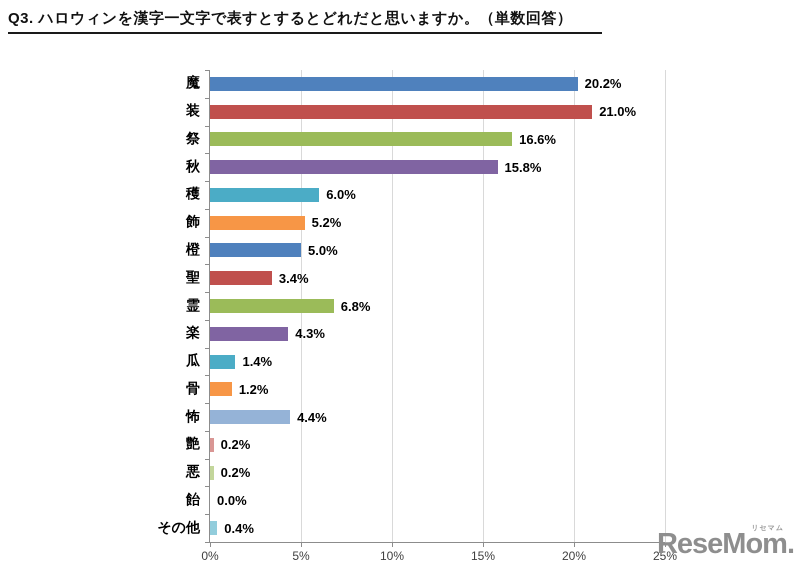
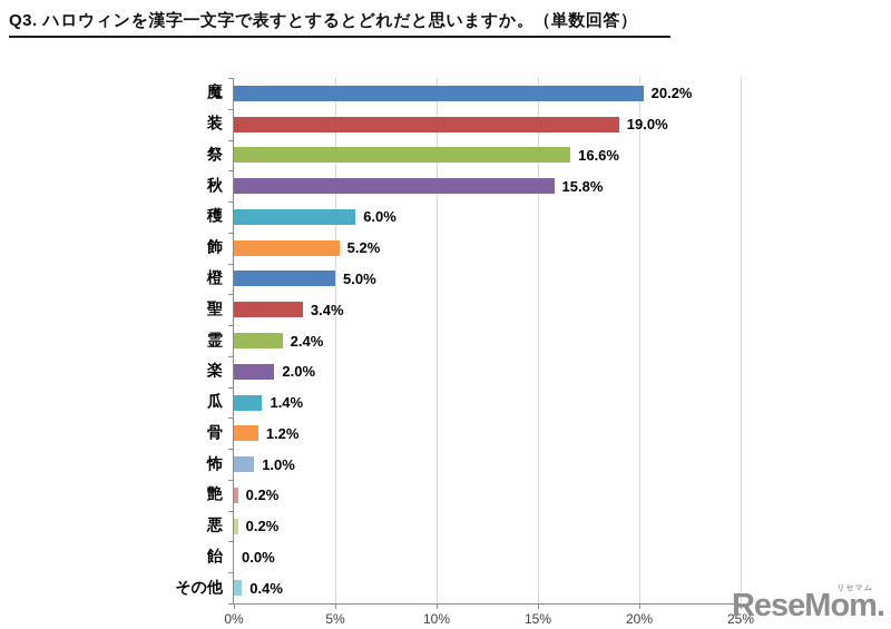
装: 21.0% -> 19.0%
霊: 6.8% -> 2.4%
楽: 4.3% -> 2.0%
怖: 4.4% -> 1.0%
